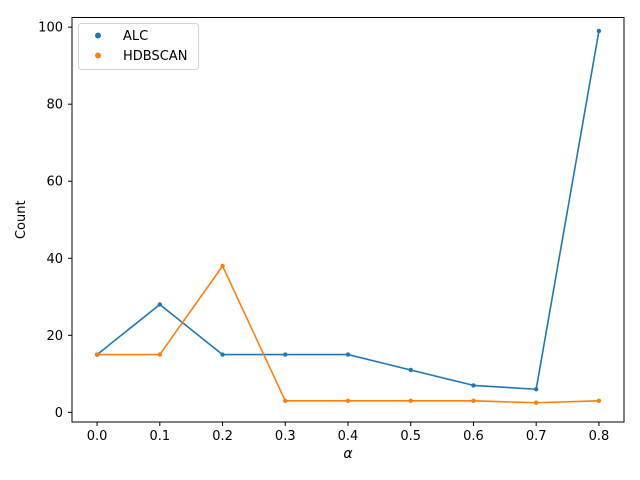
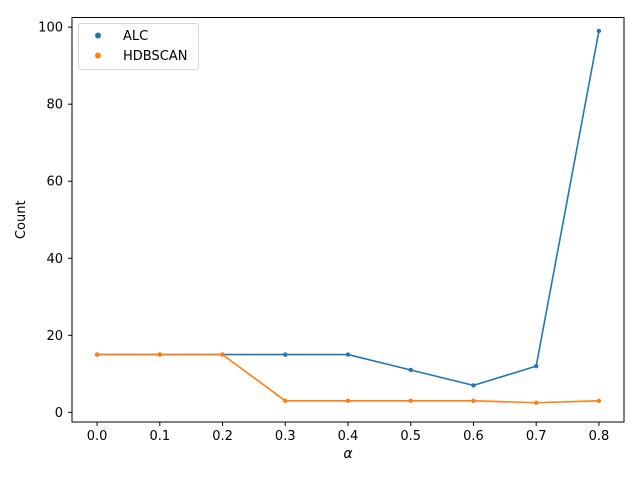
ALC/0.1: 28 -> 15
HDBSCAN/0.2: 38 -> 15
ALC/0.7: 6 -> 12
